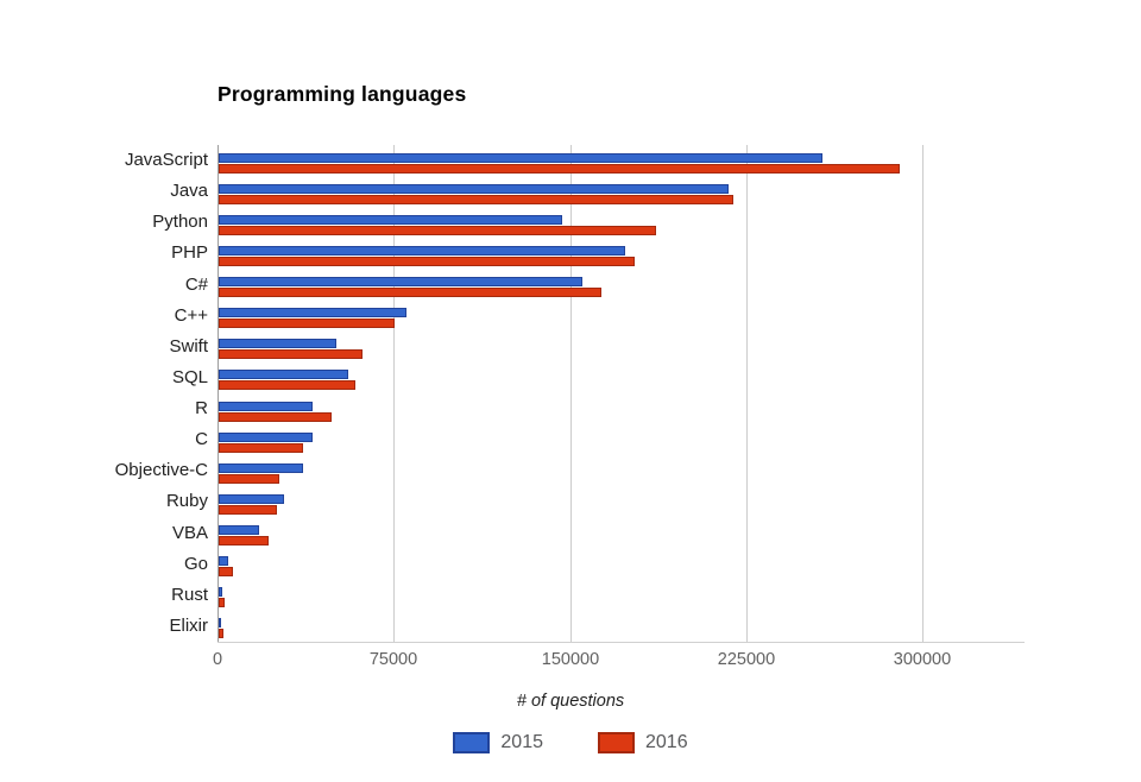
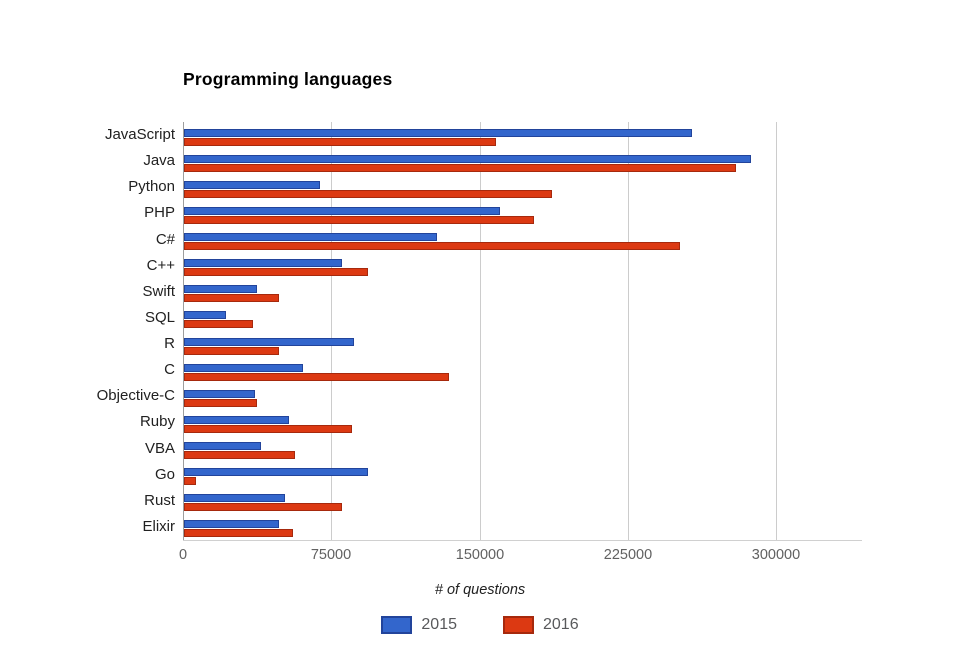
2016/JavaScript: 290000 -> 158000
2015/Java: 217000 -> 287000
2016/Java: 219000 -> 279000
2015/Python: 146000 -> 69000
2015/PHP: 173000 -> 160000
2015/C#: 155000 -> 128000
2016/C#: 163000 -> 251000
2016/C++: 75000 -> 93000
2015/Swift: 50000 -> 37000
2016/Swift: 61000 -> 48000
2015/SQL: 55000 -> 21000
2016/SQL: 58000 -> 35000
2015/R: 40000 -> 86000
2015/C: 40000 -> 60000
2016/C: 36000 -> 134000
2016/Objective-C: 26000 -> 37000
2015/Ruby: 28000 -> 53000
2016/Ruby: 25000 -> 85000
2015/VBA: 17000 -> 39000
2016/VBA: 21000 -> 56000
2015/Go: 4000 -> 93000
2015/Rust: 2000 -> 51000
2016/Rust: 2000 -> 80000
2015/Elixir: 1000 -> 48000
2016/Elixir: 2000 -> 55000
